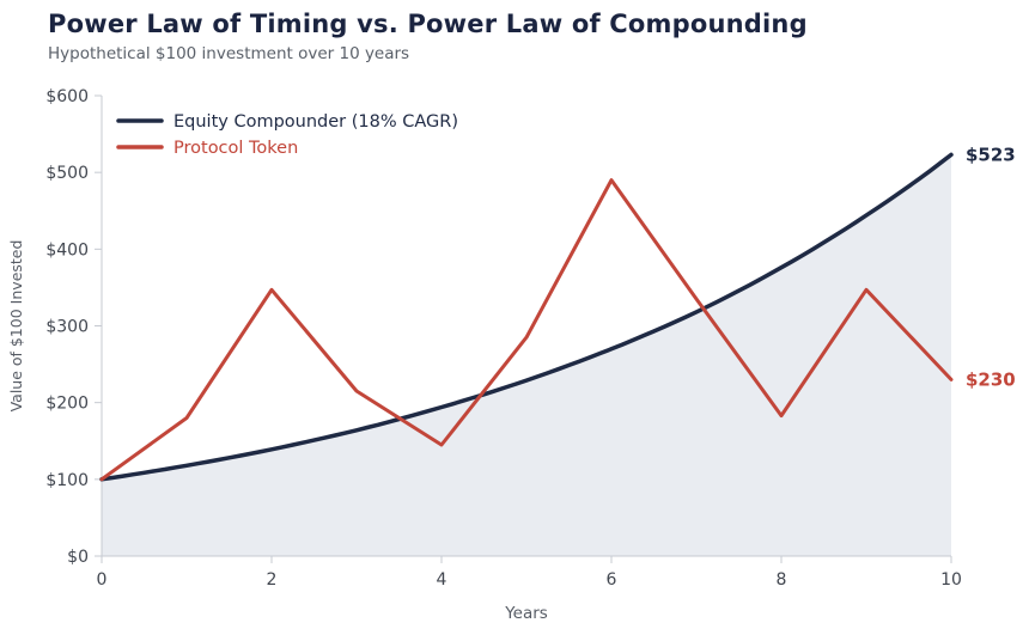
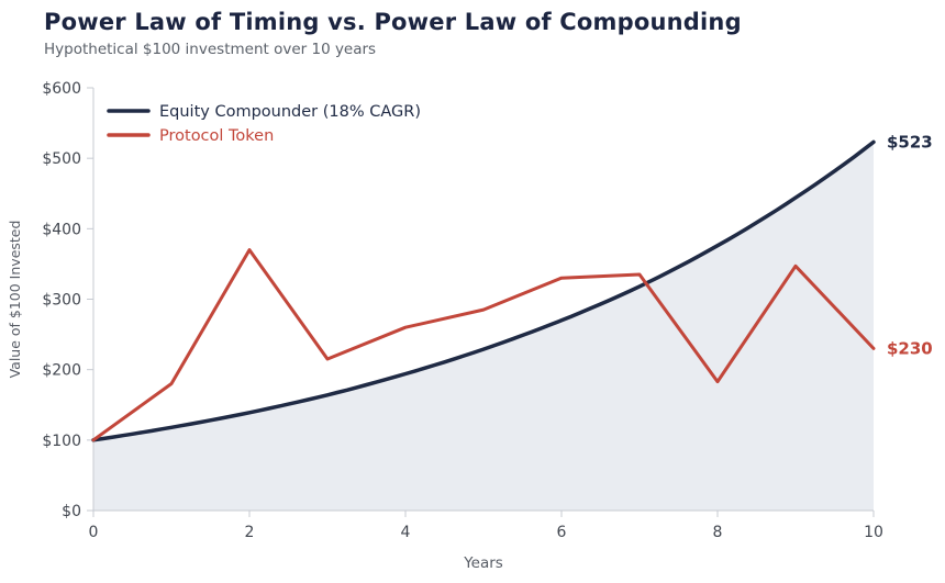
Protocol Token/2: $350 -> $370
Protocol Token/4: $140 -> $260
Protocol Token/6: $490 -> $330
